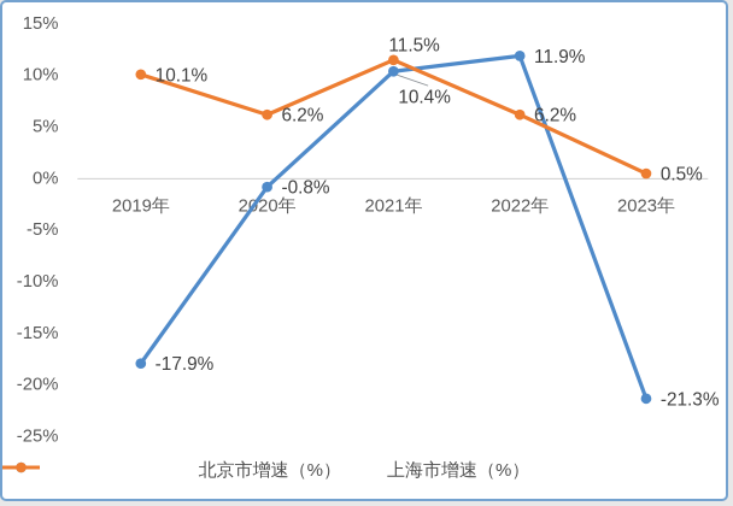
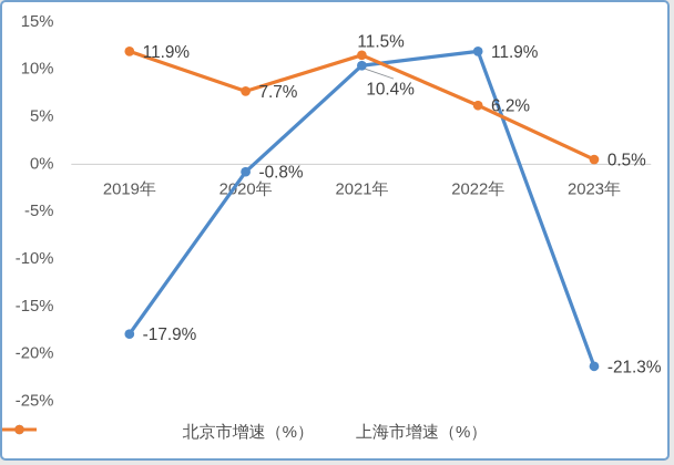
上海市增速（%）/2019年: 10.1% -> 11.9%
上海市增速（%）/2020年: 6.2% -> 7.7%
